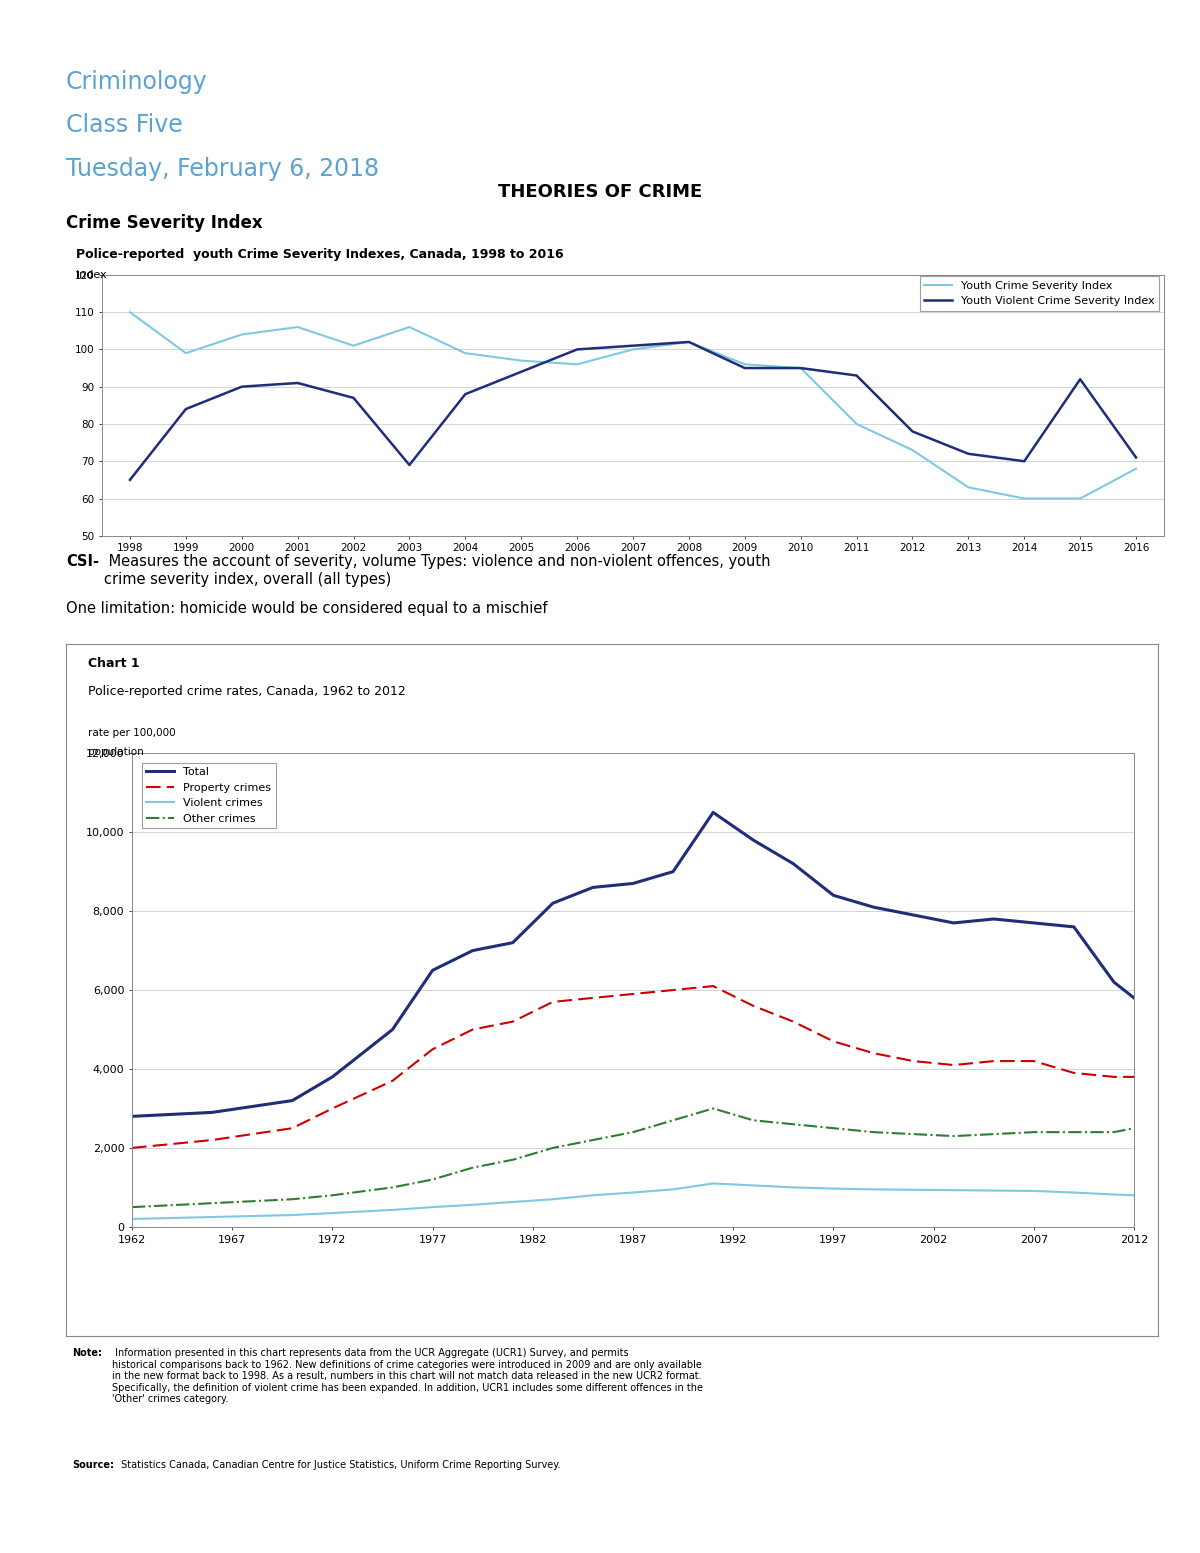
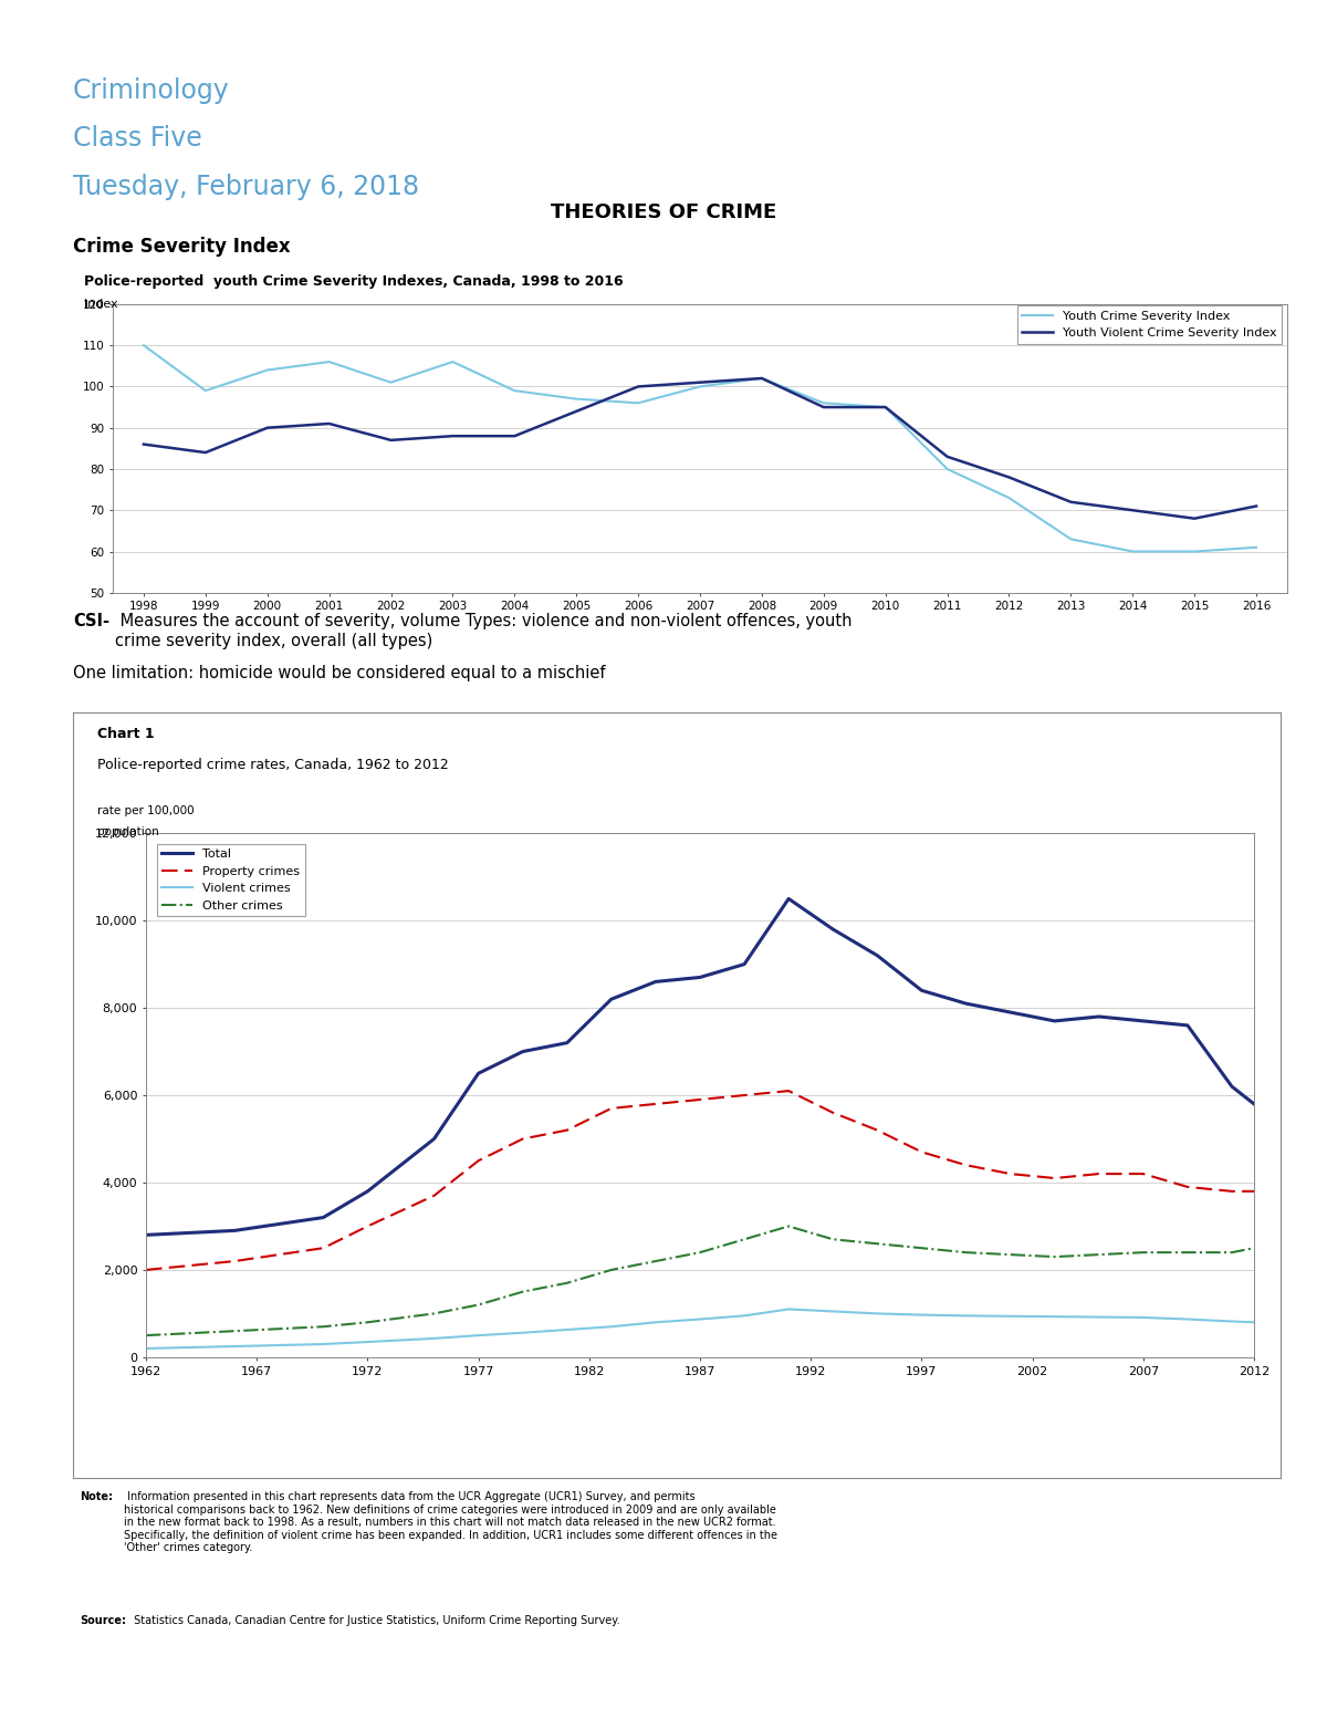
Youth Violent Crime Severity Index/1998: 65 -> 86
Youth Violent Crime Severity Index/2003: 69 -> 88
Youth Violent Crime Severity Index/2011: 93 -> 83
Youth Violent Crime Severity Index/2015: 92 -> 68
Youth Crime Severity Index/2016: 68 -> 61
